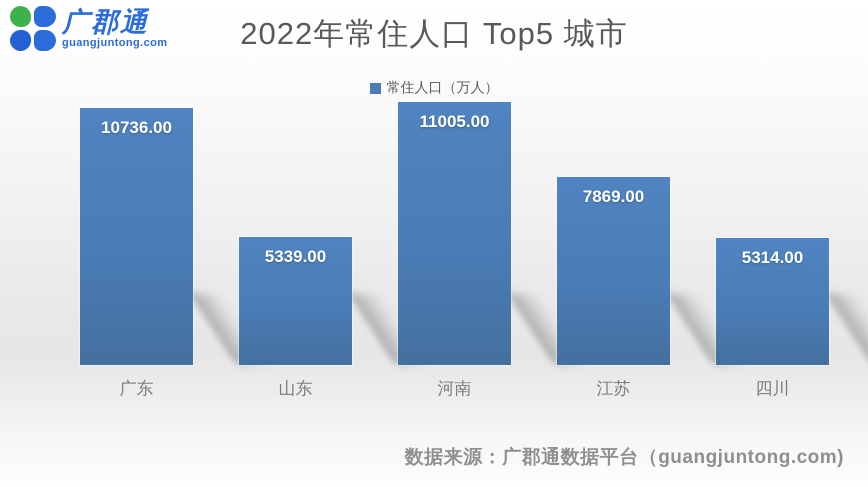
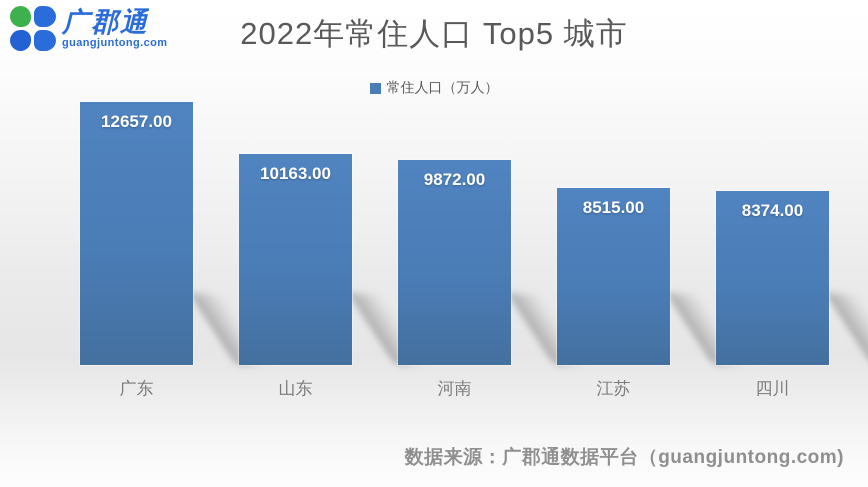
广东: 10736.00 -> 12657.00
山东: 5339.00 -> 10163.00
河南: 11005.00 -> 9872.00
江苏: 7869.00 -> 8515.00
四川: 5314.00 -> 8374.00
